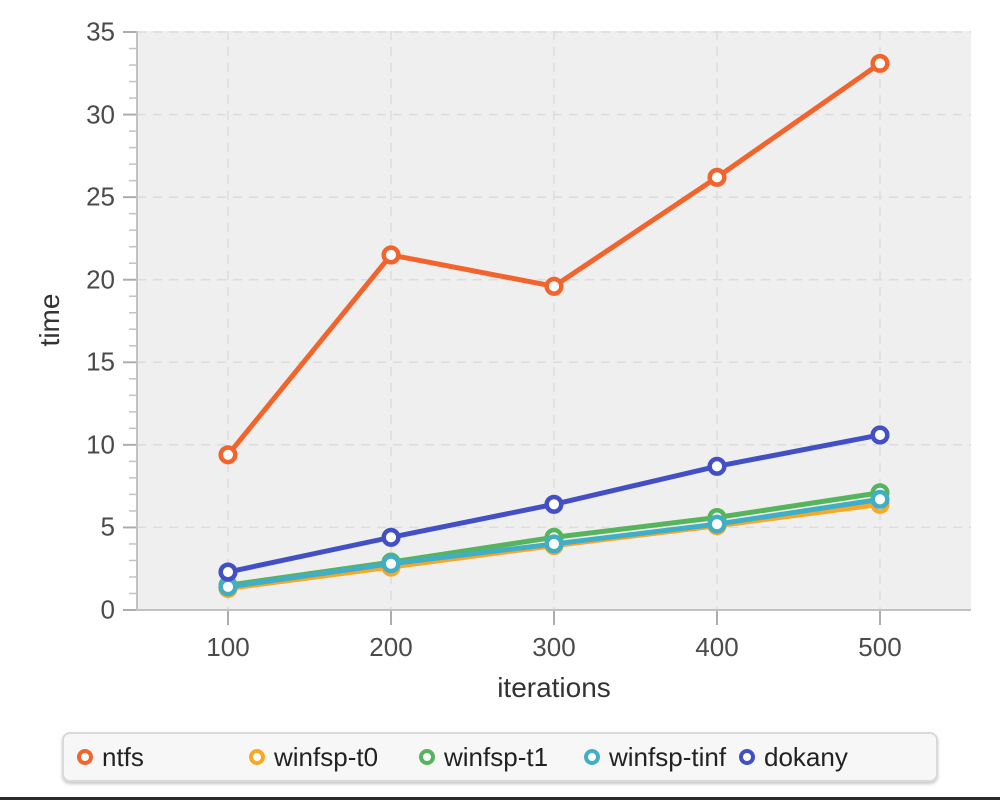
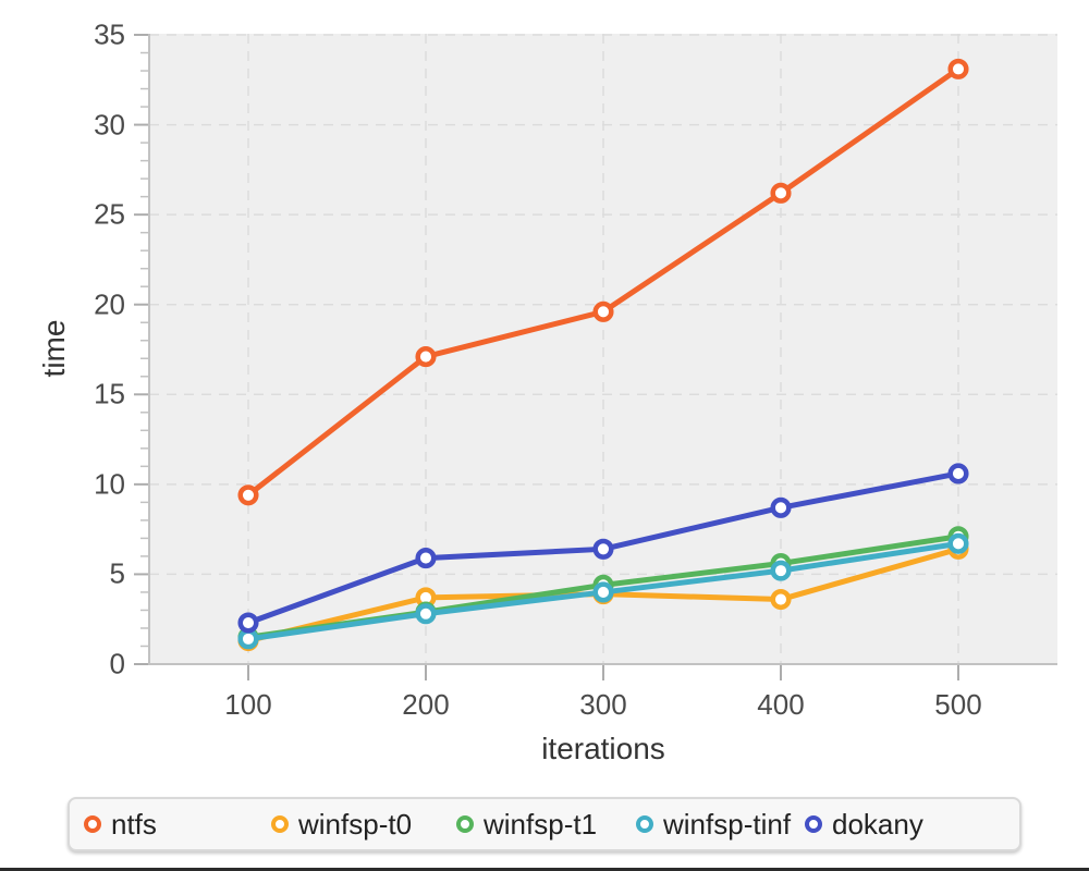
ntfs/200: 21.5 -> 17.1
winfsp-t0/200: 2.6 -> 3.7
dokany/200: 4.4 -> 5.9
winfsp-t0/400: 5.1 -> 3.6
